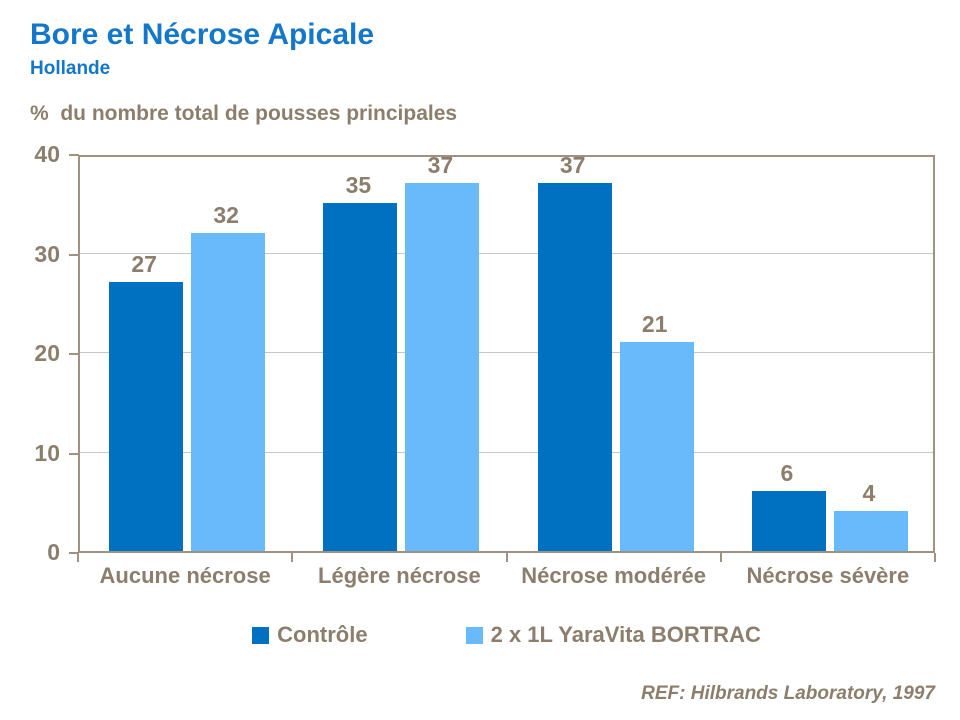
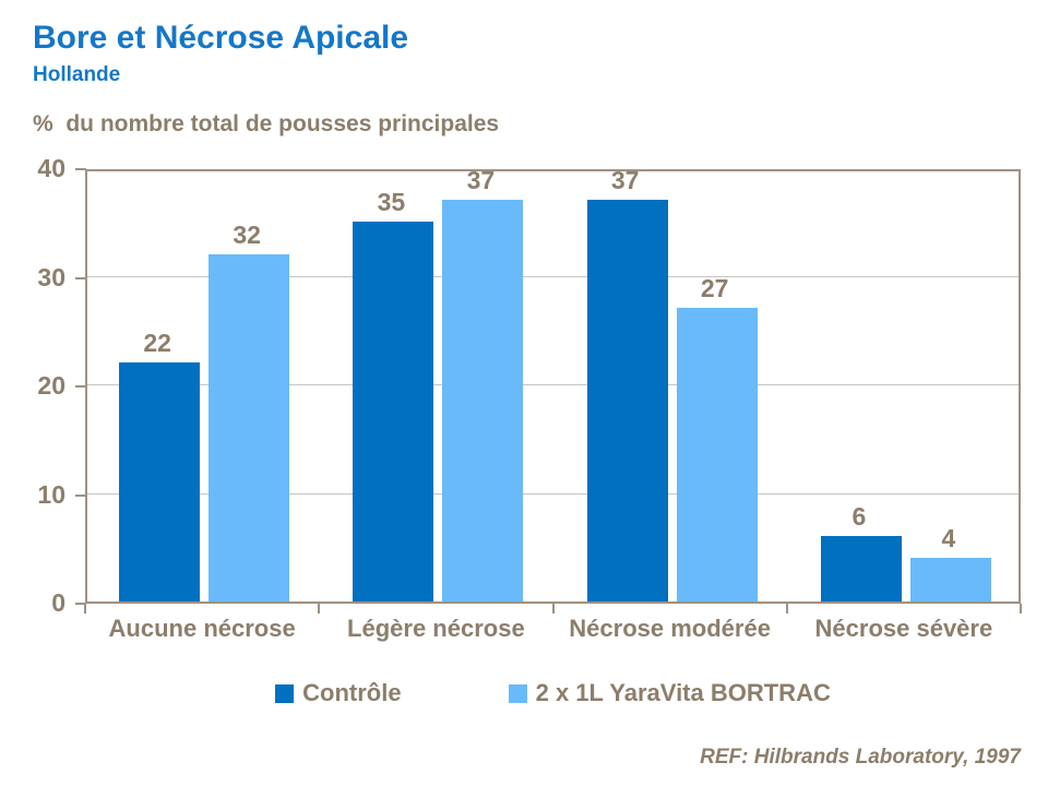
Contrôle/Aucune nécrose: 27 -> 22
2 x 1L YaraVita BORTRAC/Nécrose modérée: 21 -> 27
